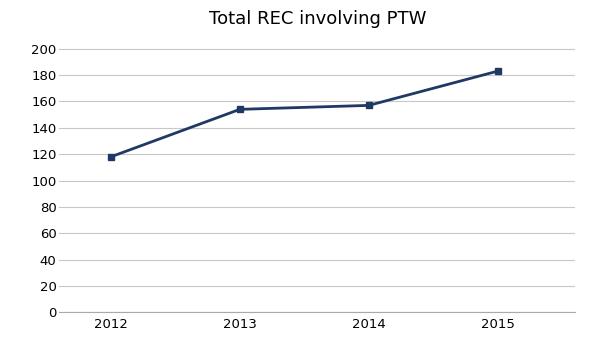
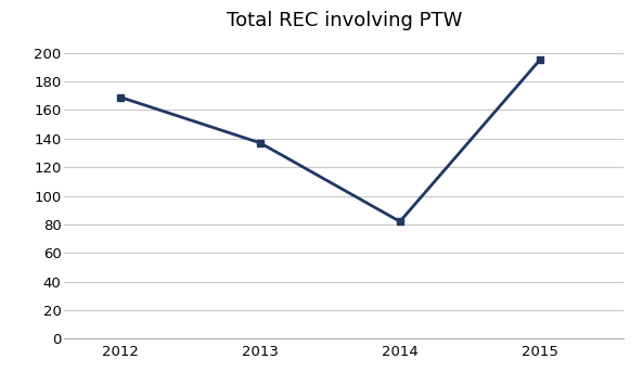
2012: 118 -> 169
2013: 154 -> 137
2014: 157 -> 82
2015: 183 -> 195
